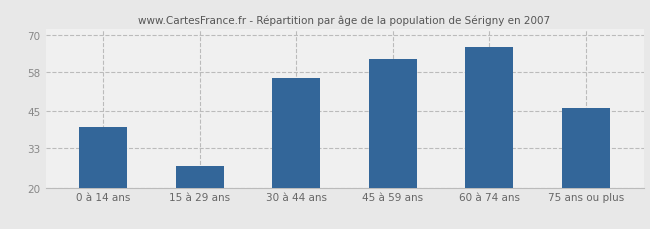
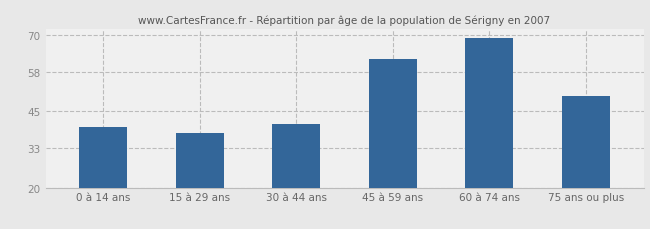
15 à 29 ans: 27 -> 38
30 à 44 ans: 56 -> 41
60 à 74 ans: 66 -> 69
75 ans ou plus: 46 -> 50
